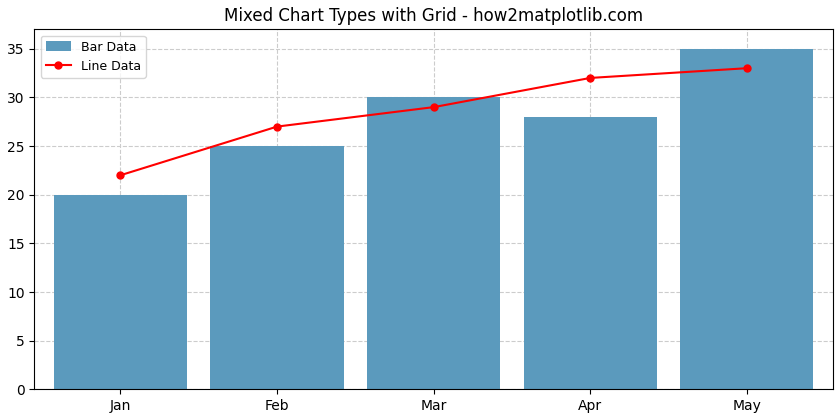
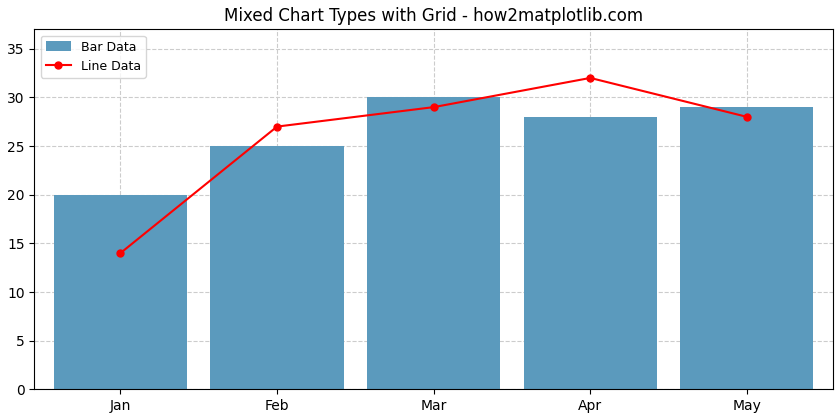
Line Data/Jan: 22 -> 14
Bar Data/May: 35 -> 29
Line Data/May: 33 -> 28
